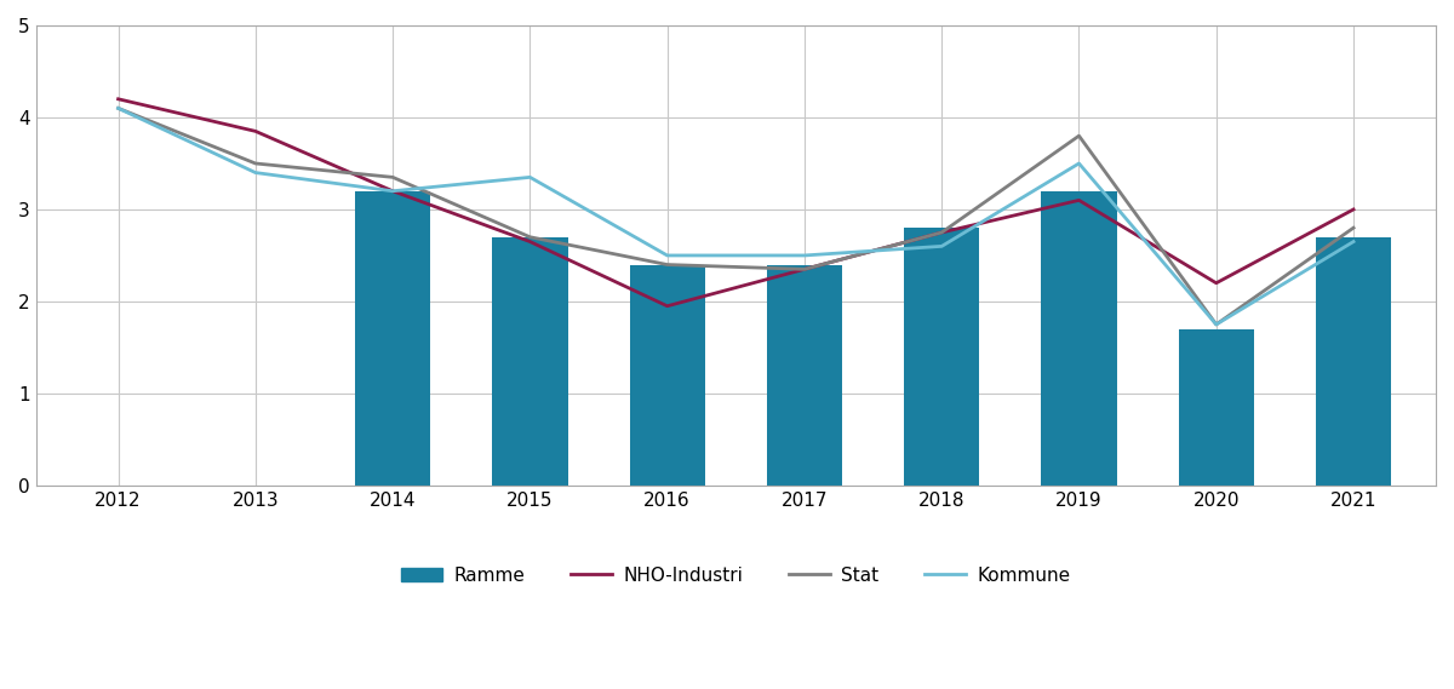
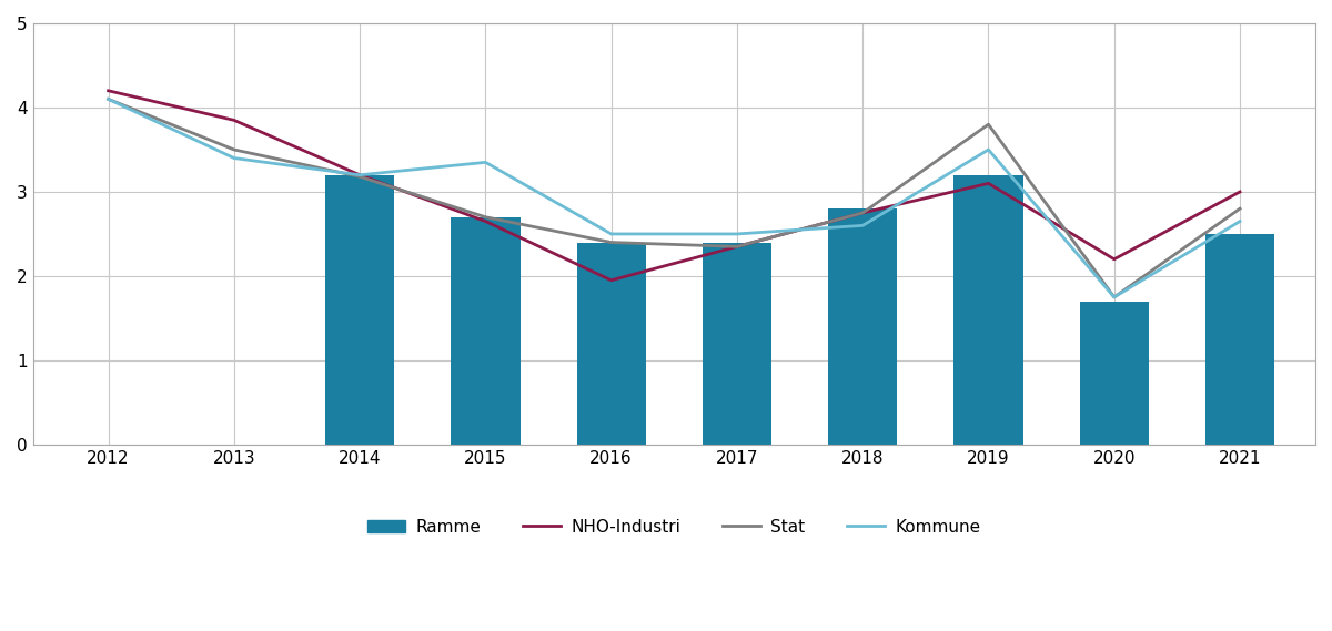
Stat/2014: 3.35 -> 3.18
Ramme/2021: 2.7 -> 2.5
